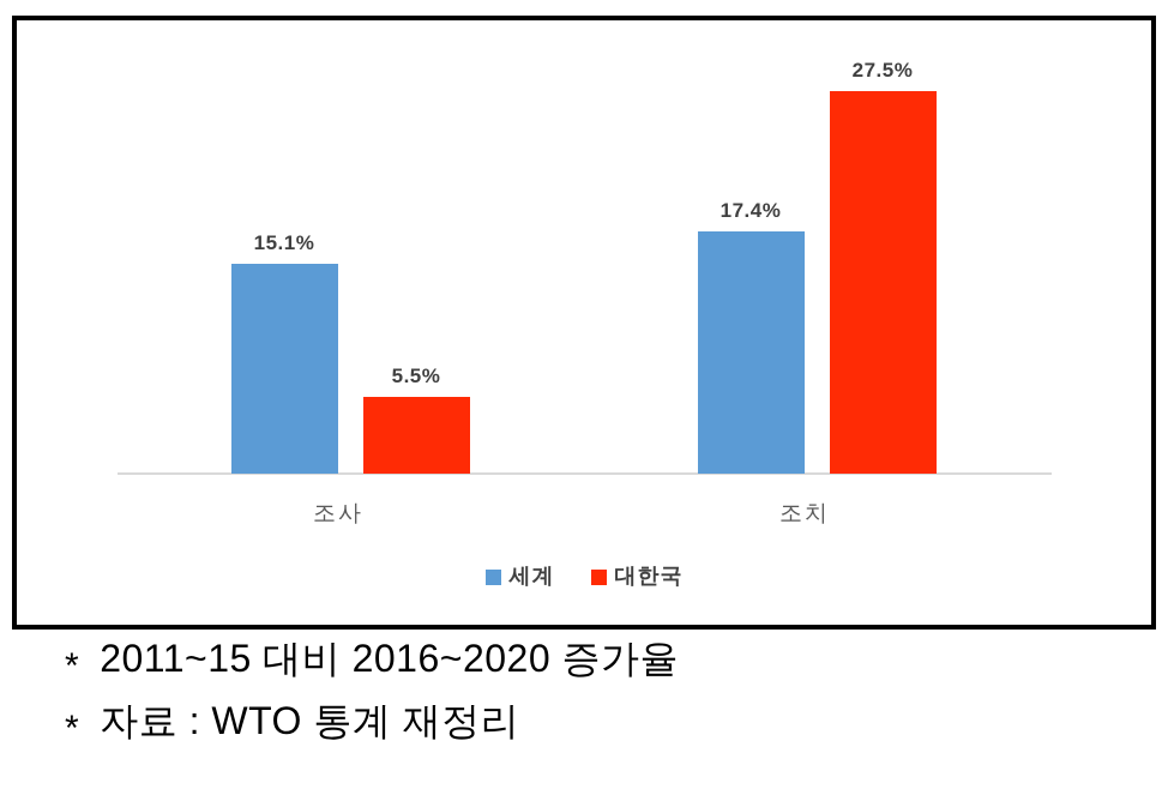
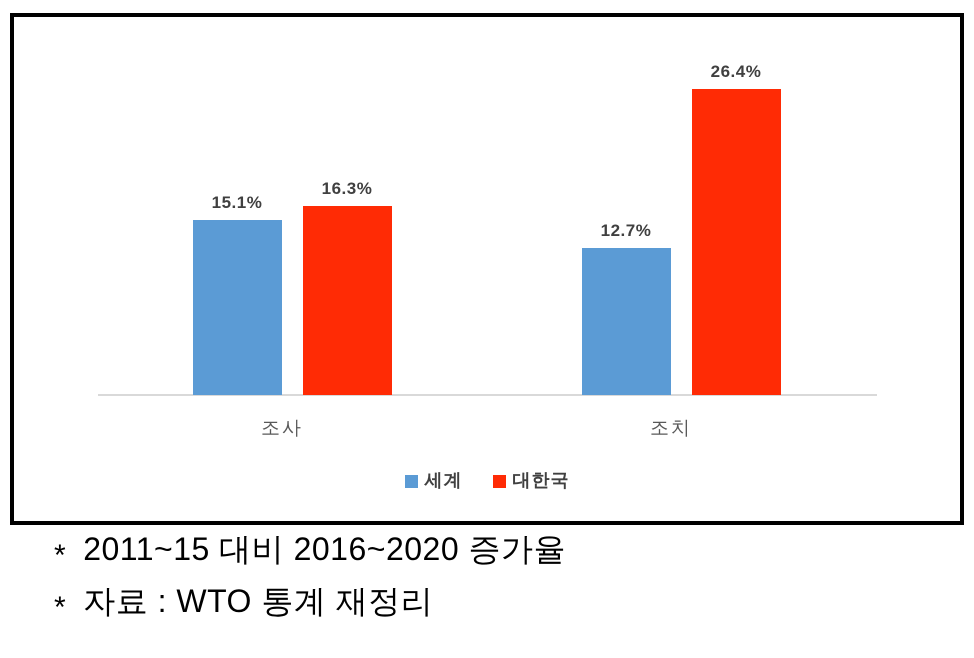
대한국/조사: 5.5% -> 16.3%
세계/조치: 17.4% -> 12.7%
대한국/조치: 27.5% -> 26.4%
